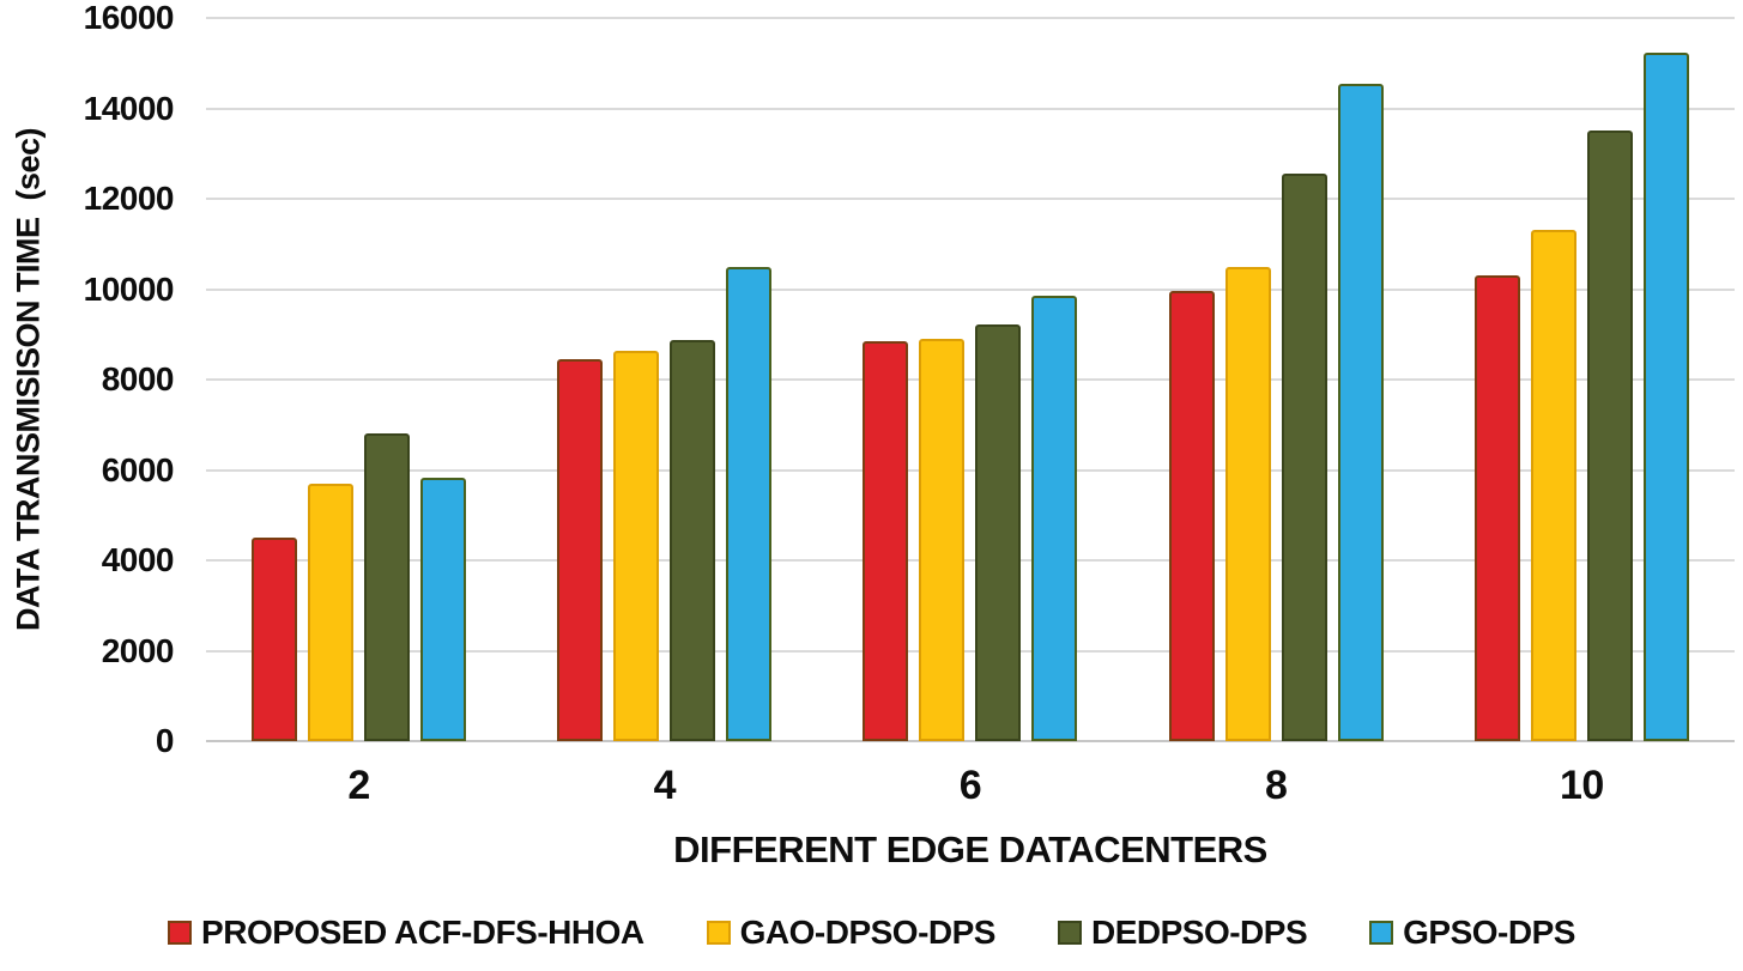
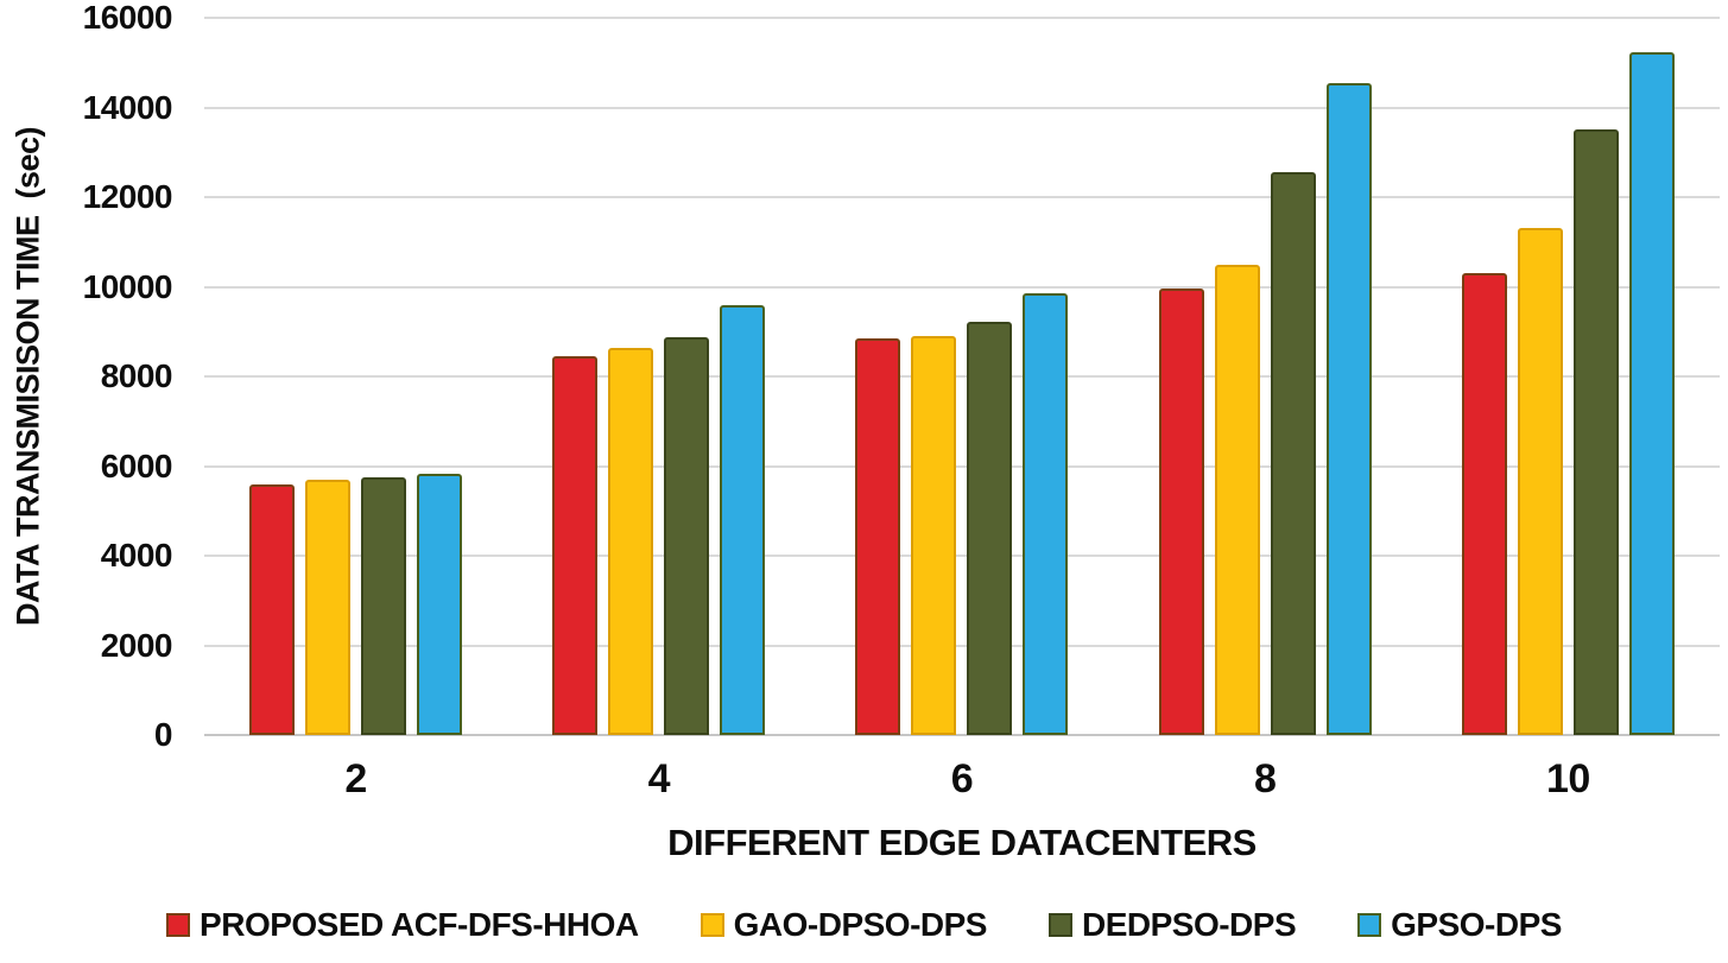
PROPOSED ACF-DFS-HHOA/2: 4500 -> 5600
DEDPSO-DPS/2: 6800 -> 5800
GPSO-DPS/4: 10500 -> 9600
